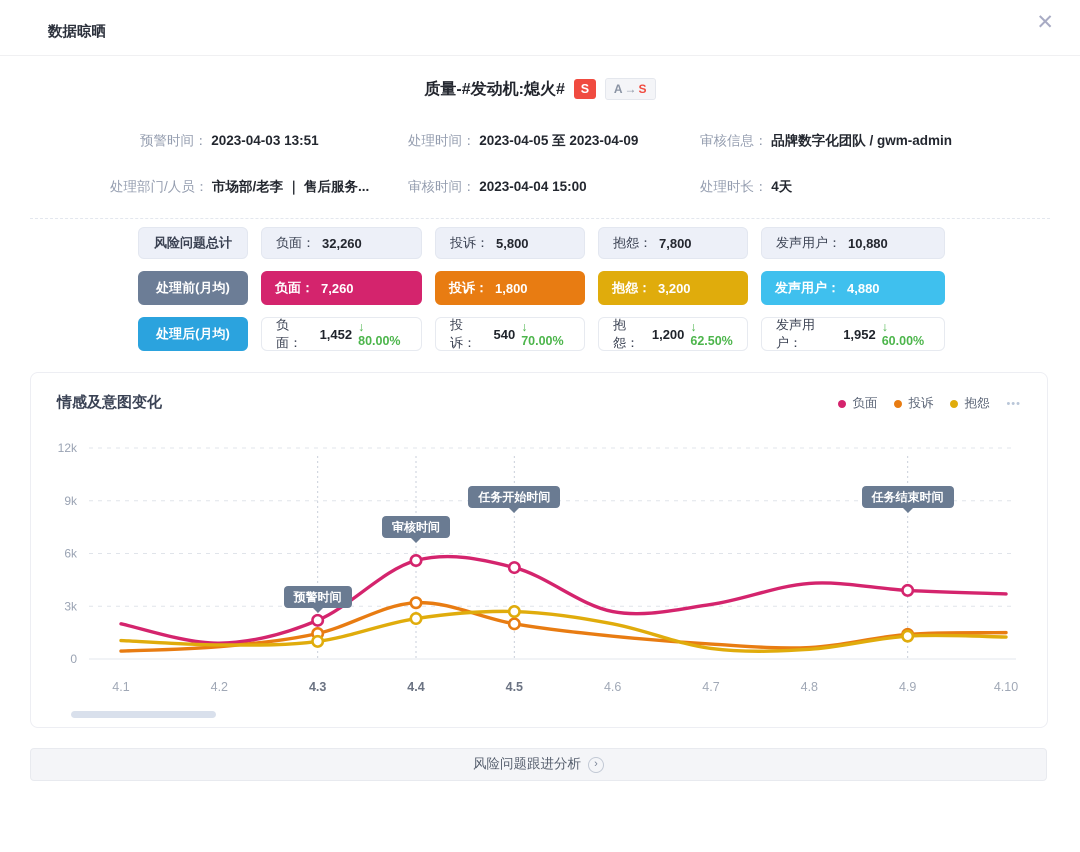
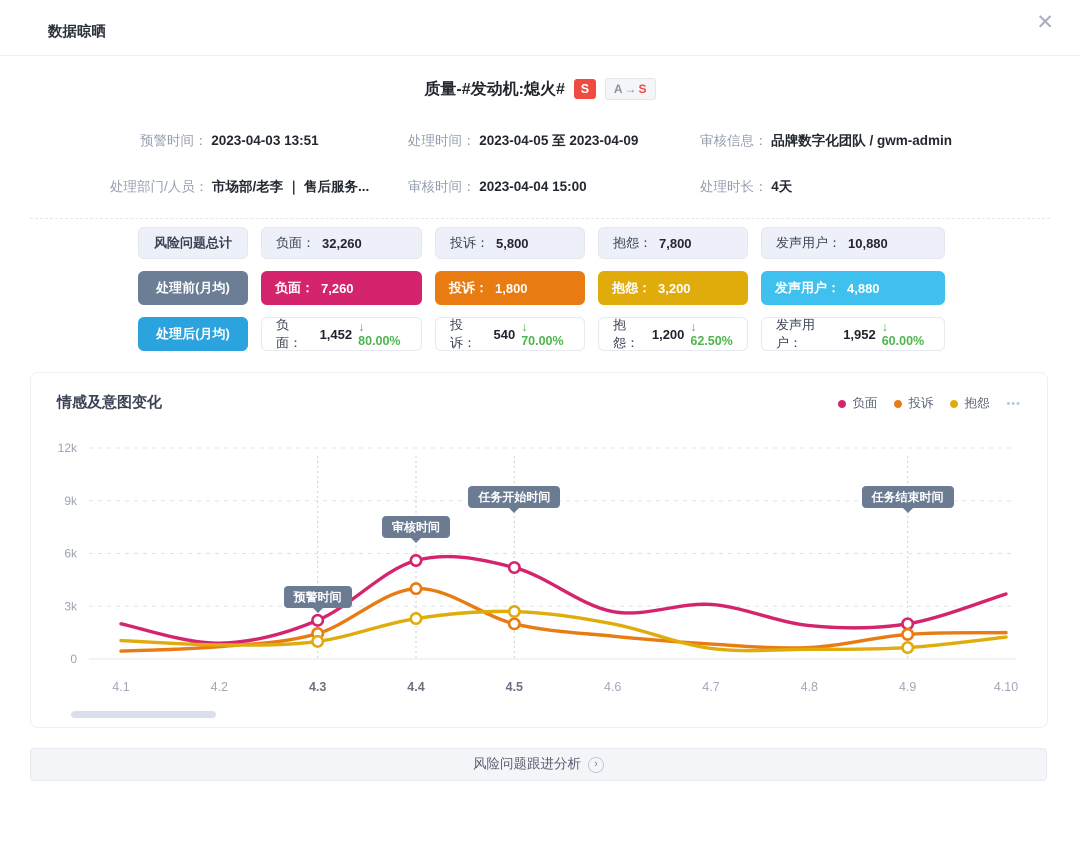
投诉/4.4: 3.2k -> 4.0k
负面/4.8: 4.3k -> 1.9k
负面/4.9: 3.9k -> 2.0k
抱怨/4.9: 1.3k -> 0.6k
